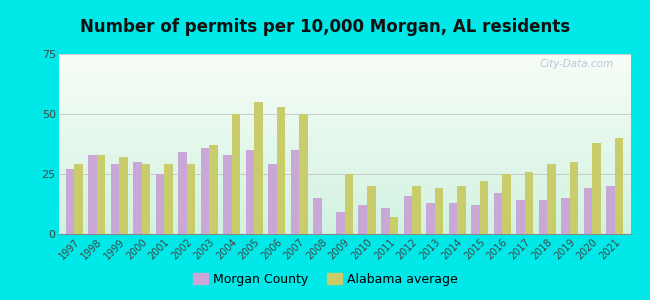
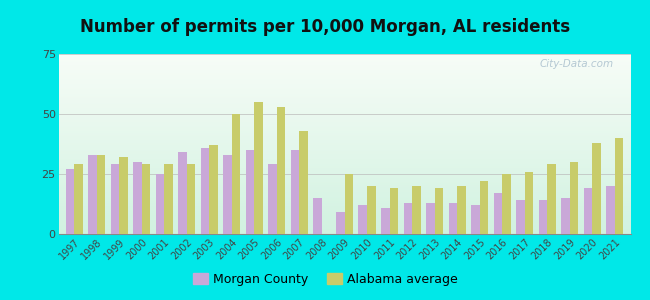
Alabama average/2007: 50 -> 43
Alabama average/2011: 7 -> 19
Morgan County/2012: 16 -> 13
